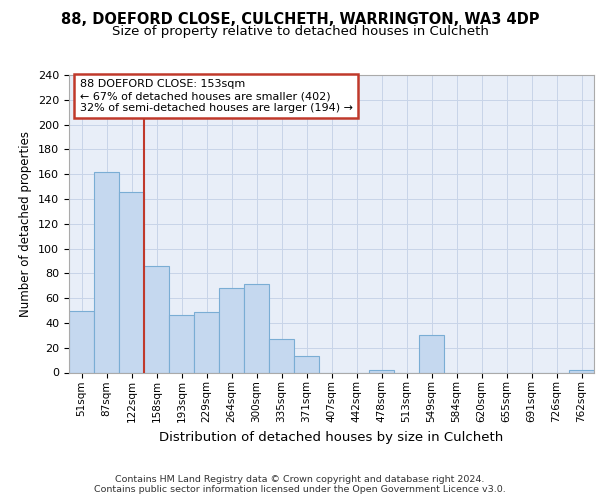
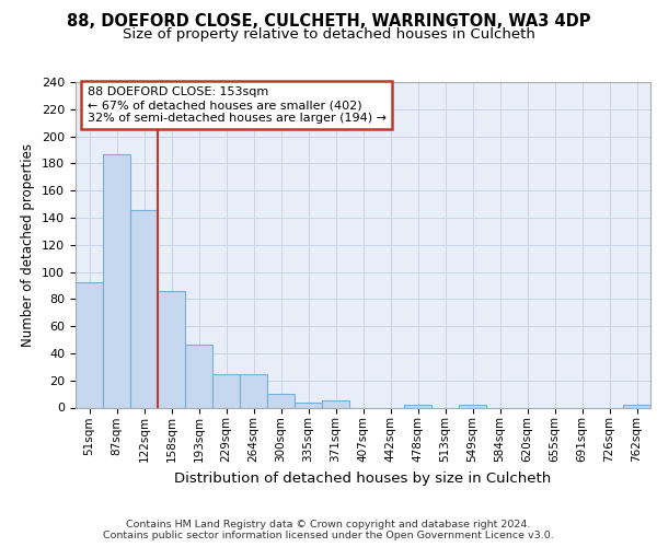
51sqm: 50 -> 92
87sqm: 162 -> 187
229sqm: 49 -> 25
264sqm: 68 -> 25
300sqm: 71 -> 10
335sqm: 27 -> 4
371sqm: 13 -> 5
549sqm: 30 -> 2
